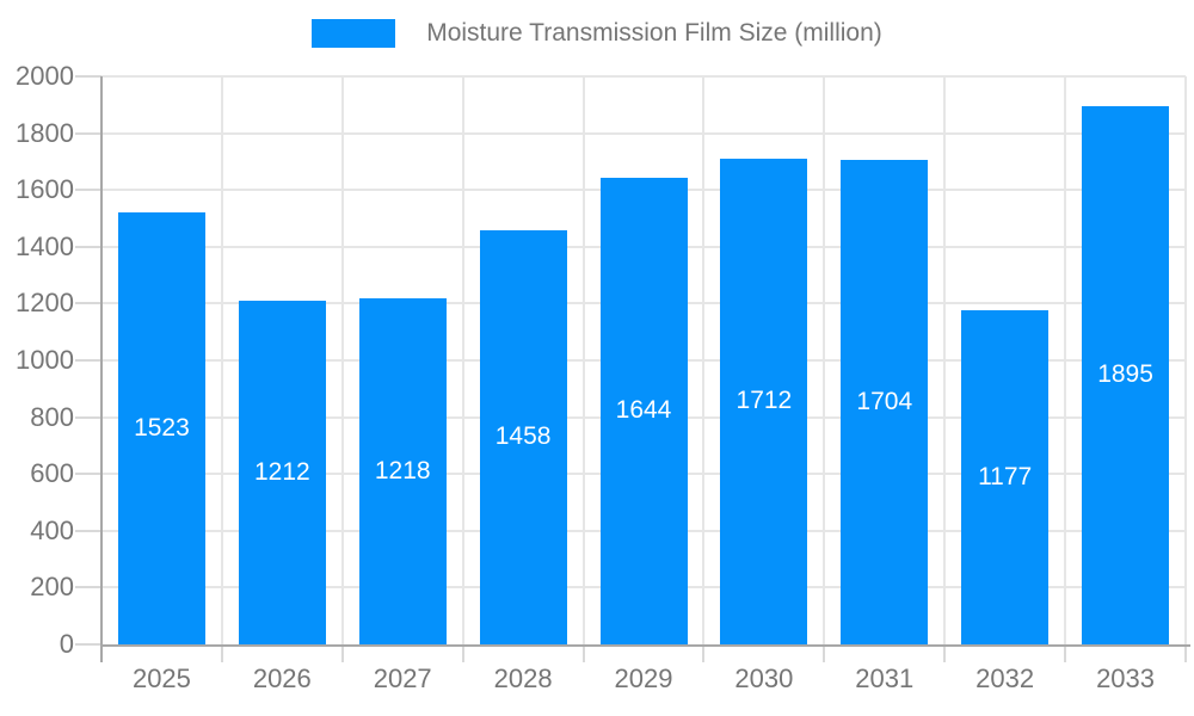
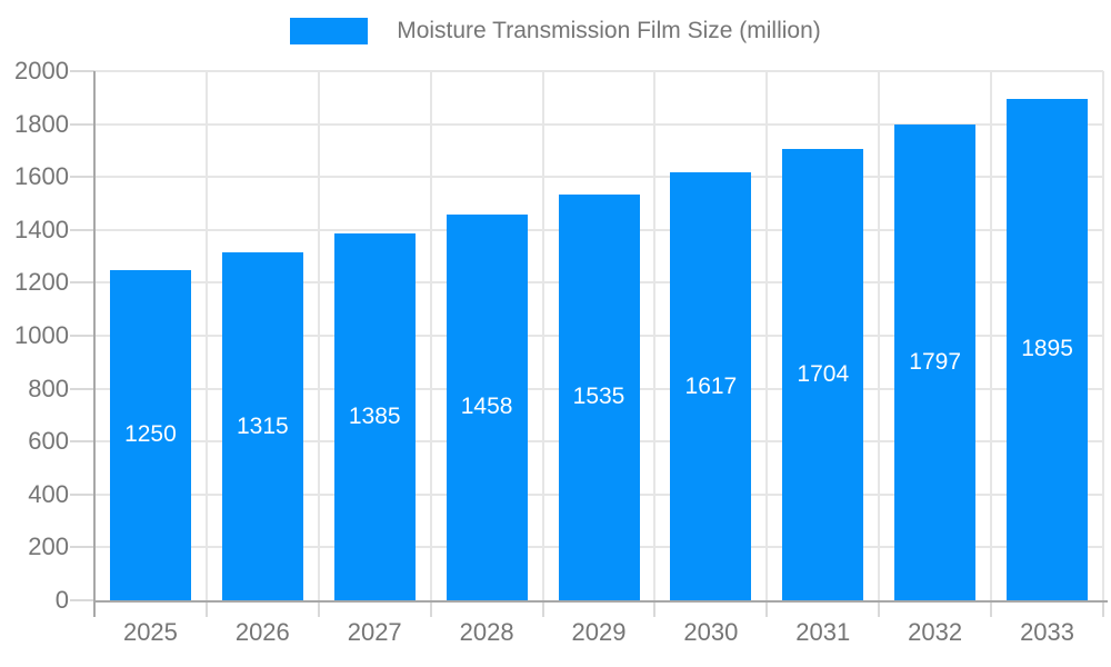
2025: 1523 -> 1250
2026: 1212 -> 1315
2027: 1218 -> 1385
2029: 1644 -> 1535
2030: 1712 -> 1617
2032: 1177 -> 1797
